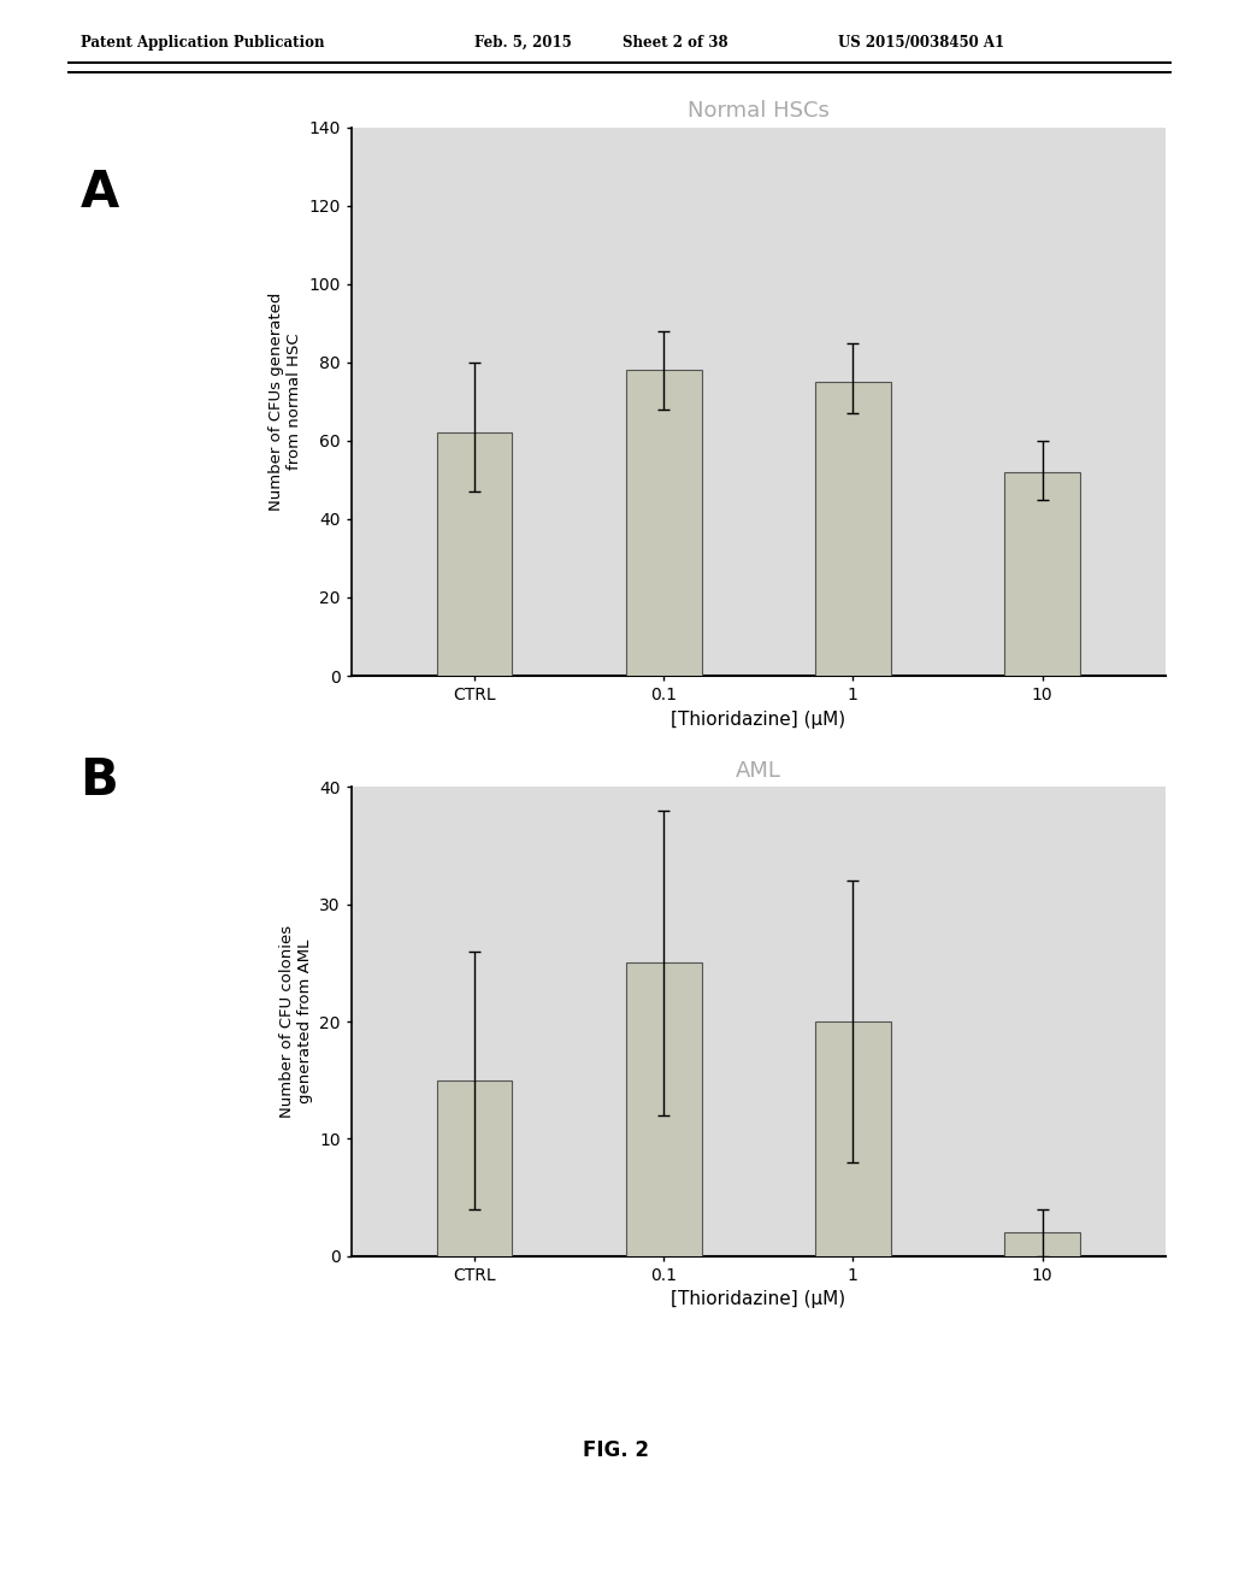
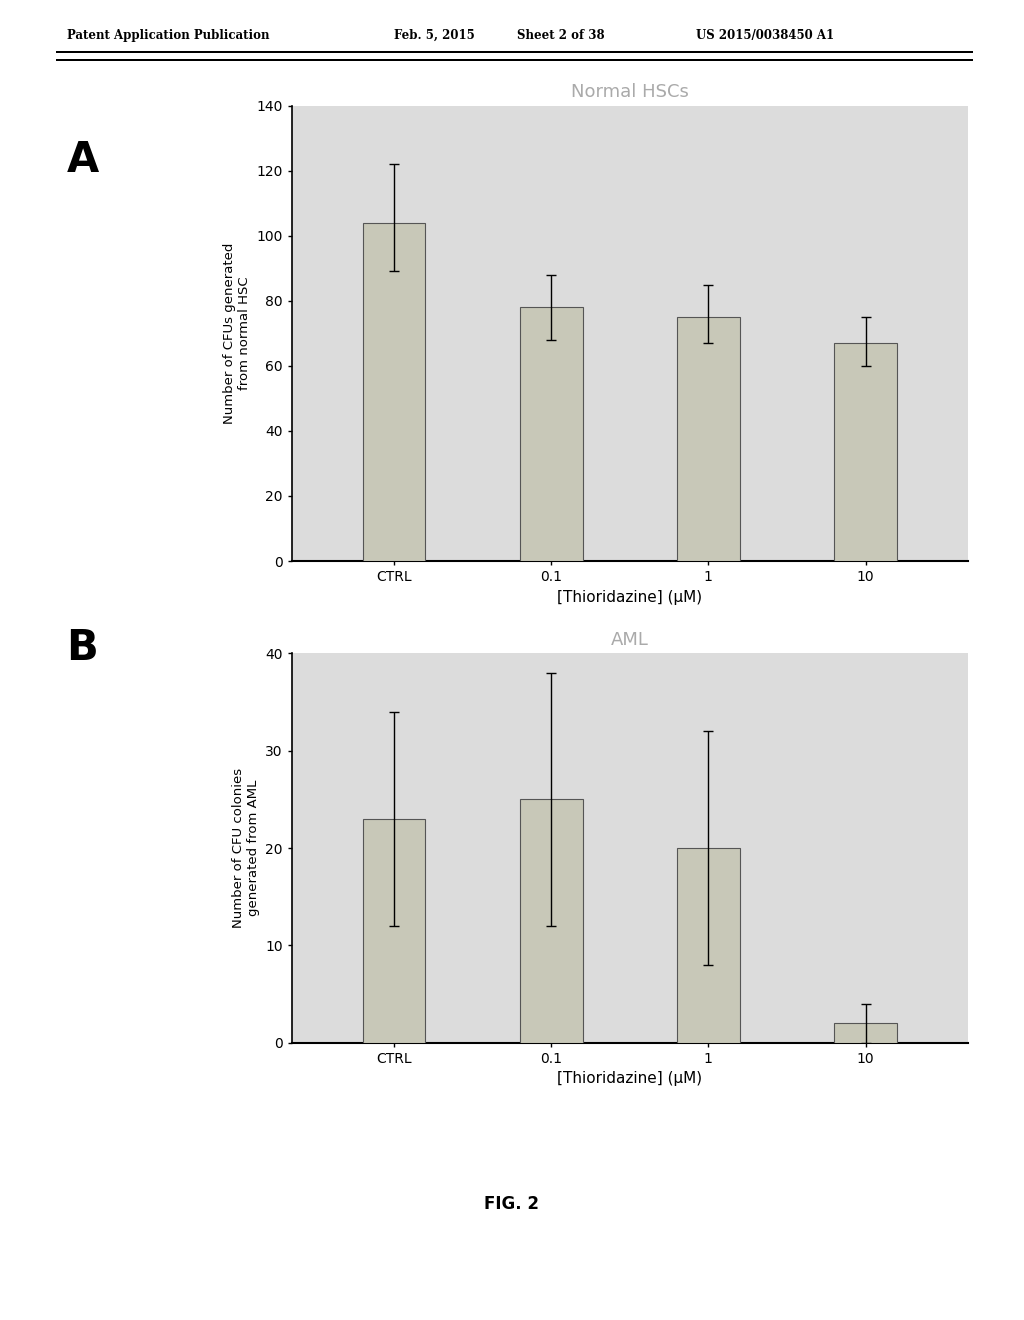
Normal HSCs/CTRL: 62 -> 104
Normal HSCs/10: 52 -> 67
AML/CTRL: 15 -> 23
